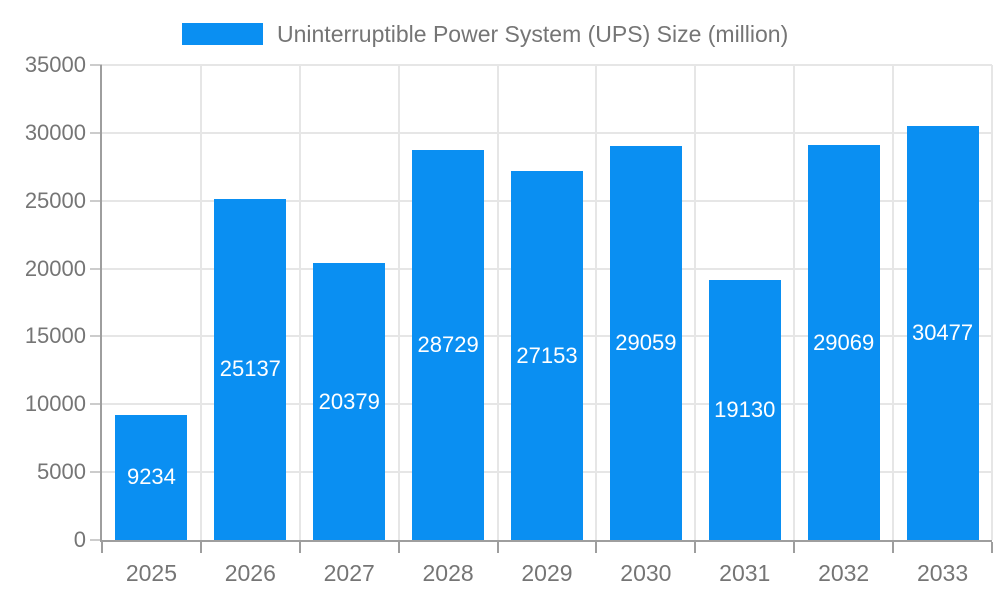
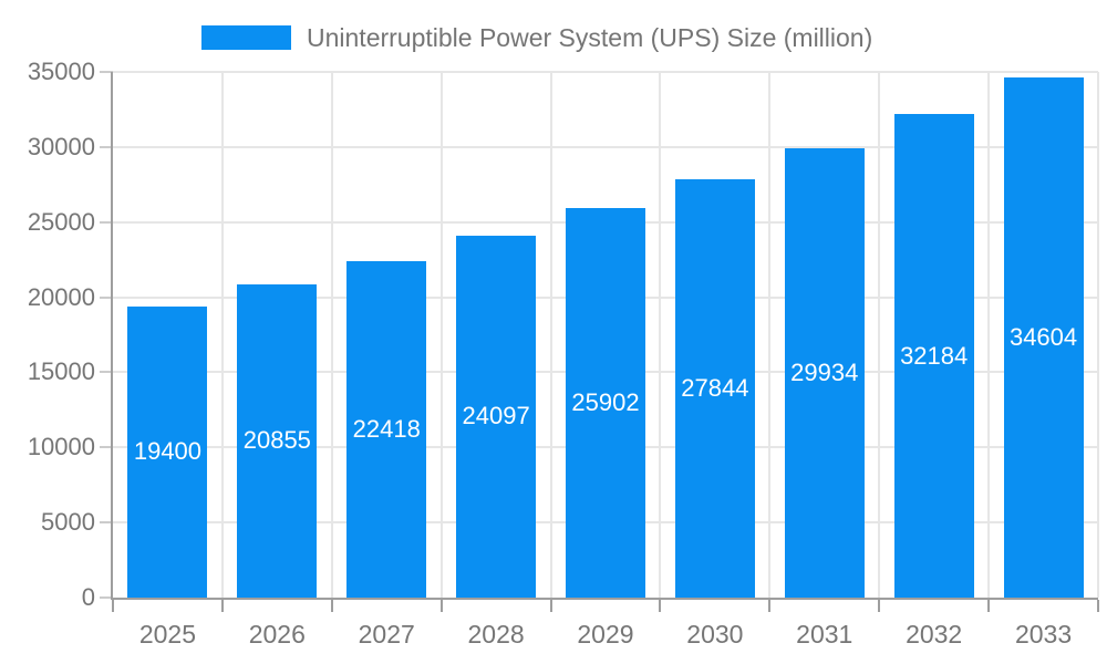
2025: 9234 -> 19400
2026: 25137 -> 20855
2027: 20379 -> 22418
2028: 28729 -> 24097
2029: 27153 -> 25902
2030: 29059 -> 27844
2031: 19130 -> 29934
2032: 29069 -> 32184
2033: 30477 -> 34604
